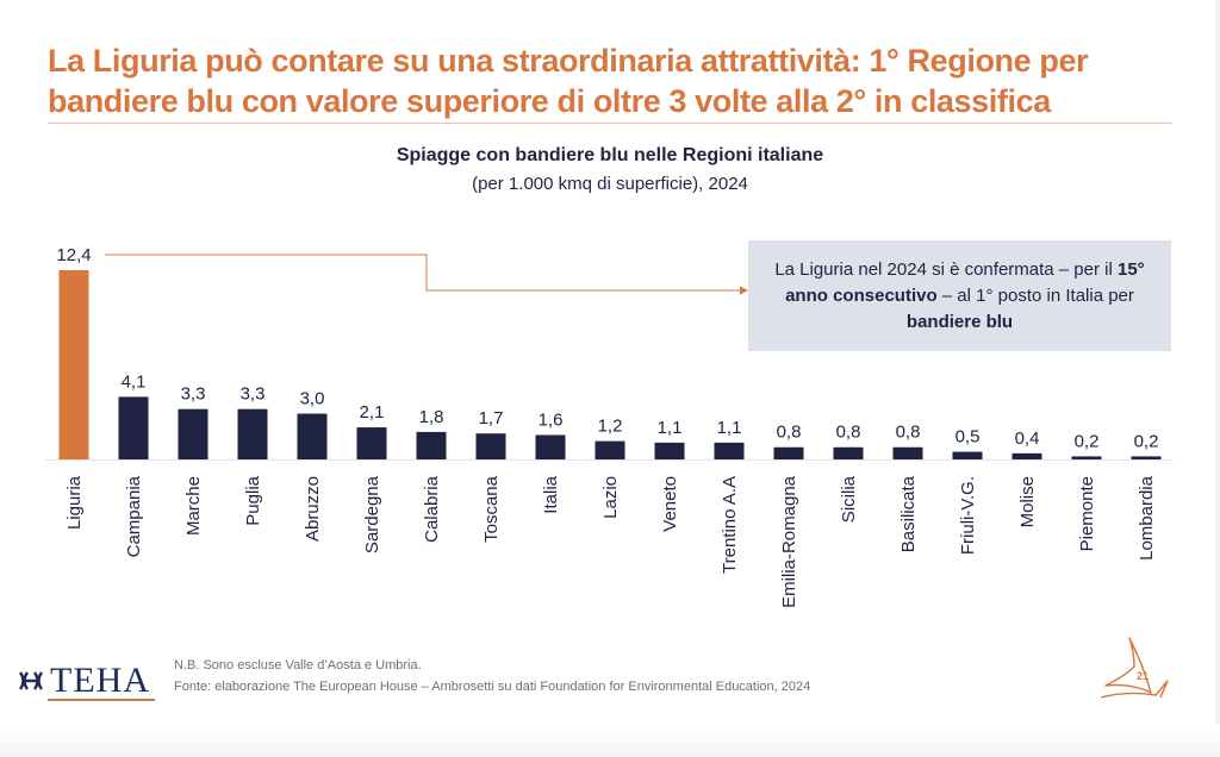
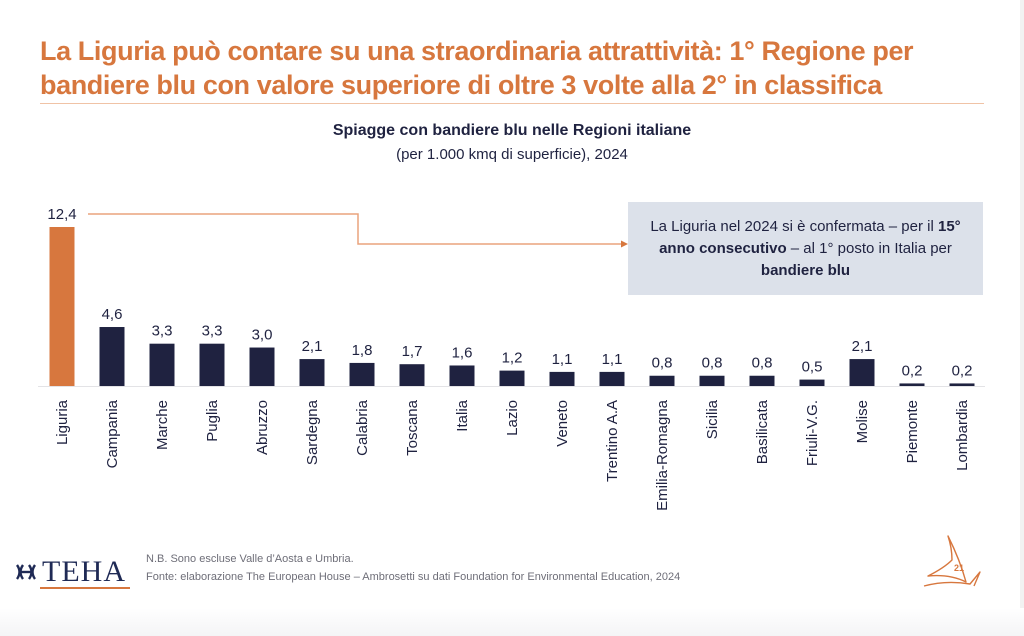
Campania: 4,1 -> 4,6
Molise: 0,4 -> 2,1
